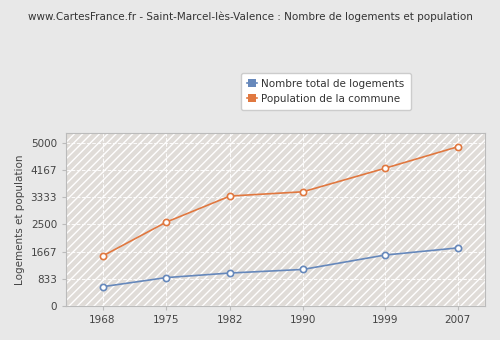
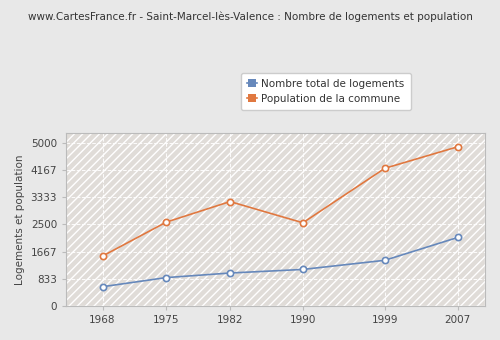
Population de la commune/1982: 3370 -> 3200
Population de la commune/1990: 3500 -> 2550
Nombre total de logements/1999: 1560 -> 1400
Nombre total de logements/2007: 1780 -> 2100
